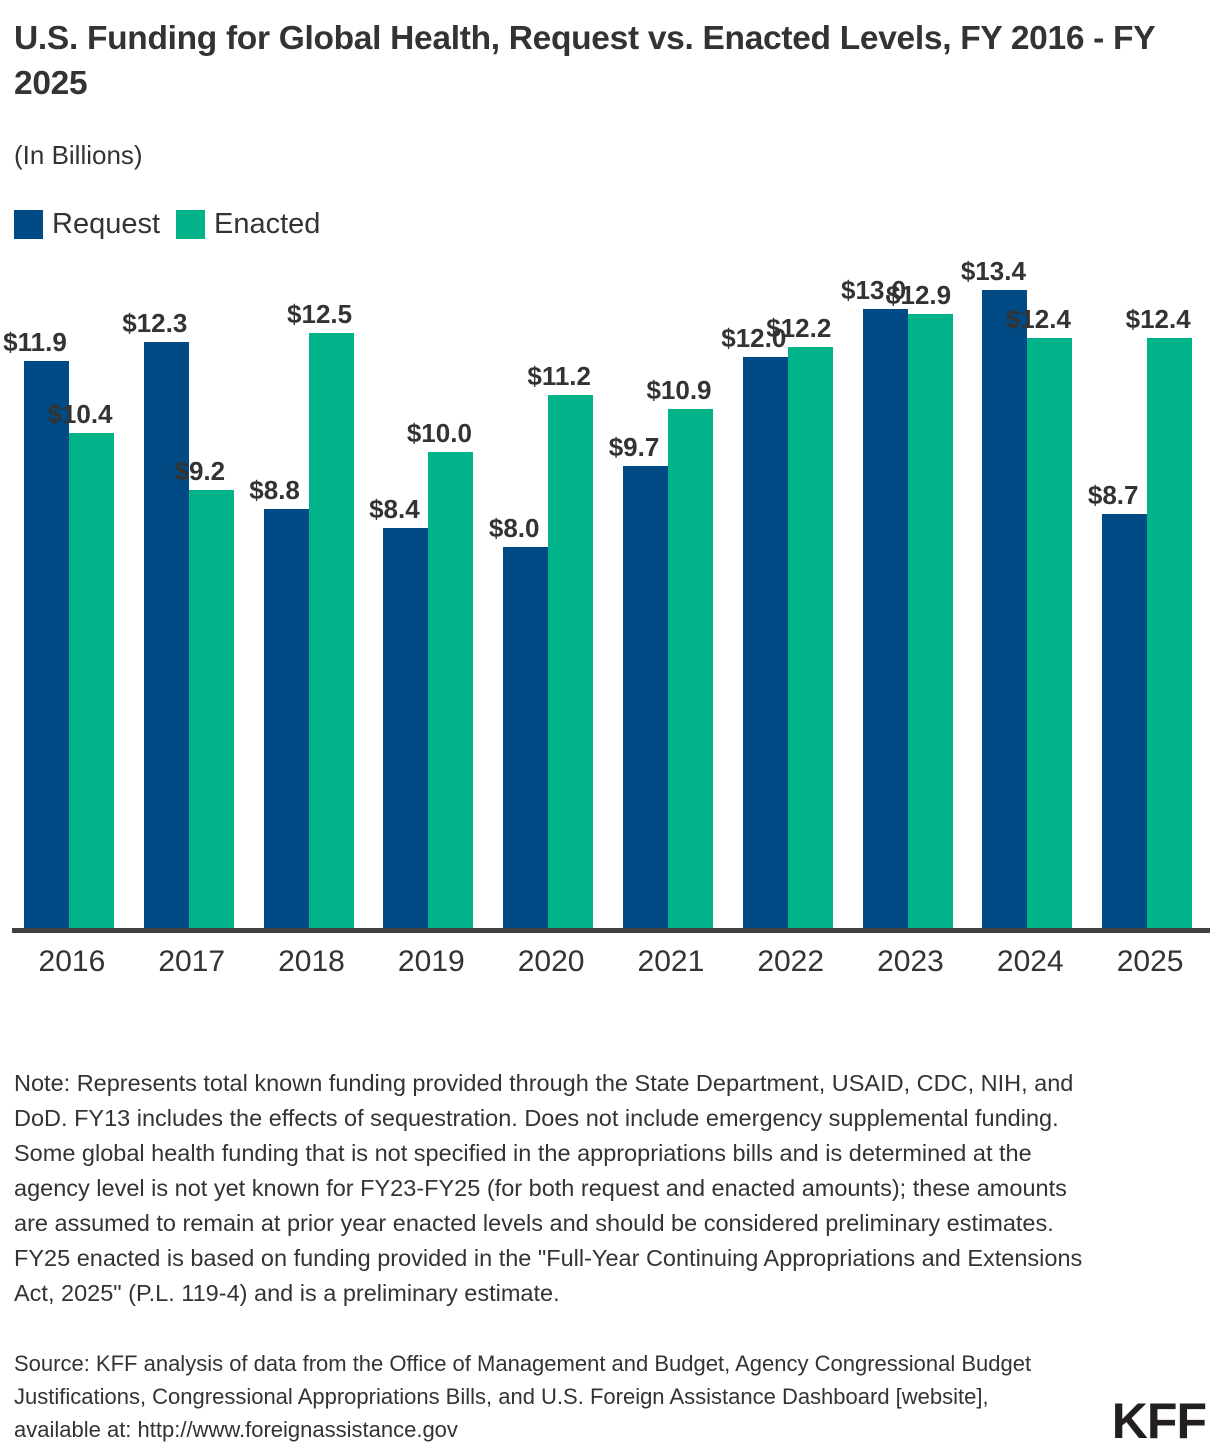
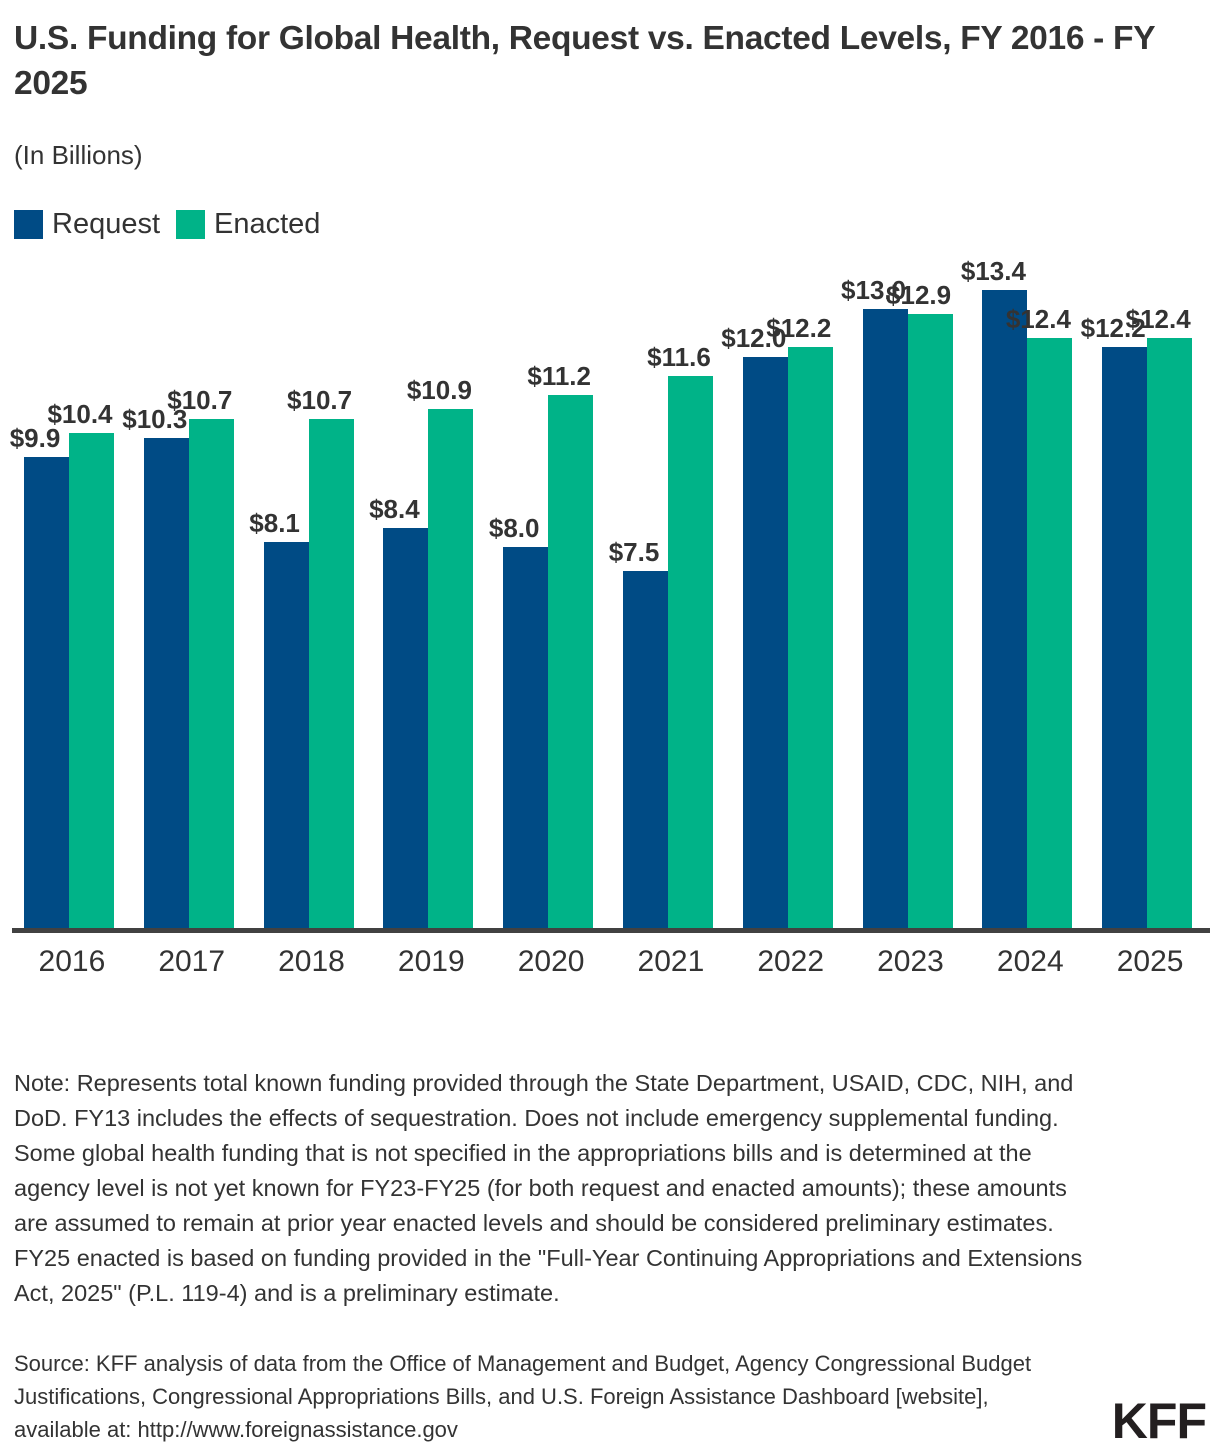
Request/2016: $11.9 -> $9.9
Request/2017: $12.3 -> $10.3
Enacted/2017: $9.2 -> $10.7
Request/2018: $8.8 -> $8.1
Enacted/2018: $12.5 -> $10.7
Enacted/2019: $10.0 -> $10.9
Request/2021: $9.7 -> $7.5
Enacted/2021: $10.9 -> $11.6
Request/2025: $8.7 -> $12.2
